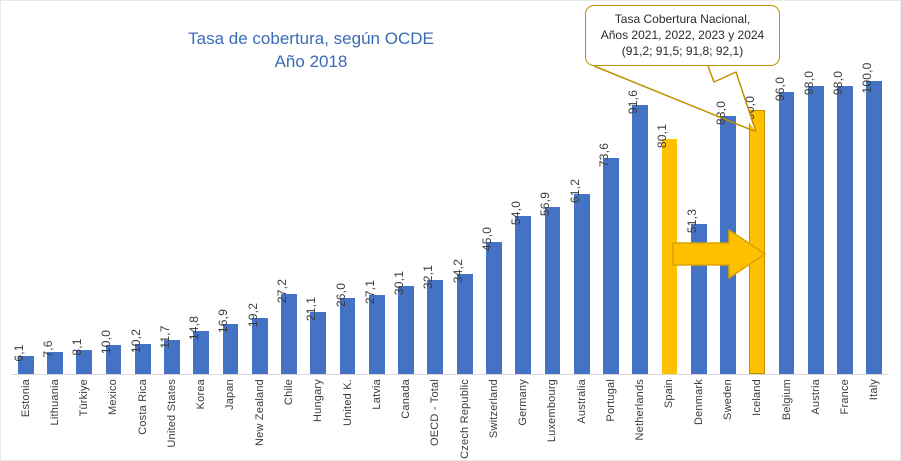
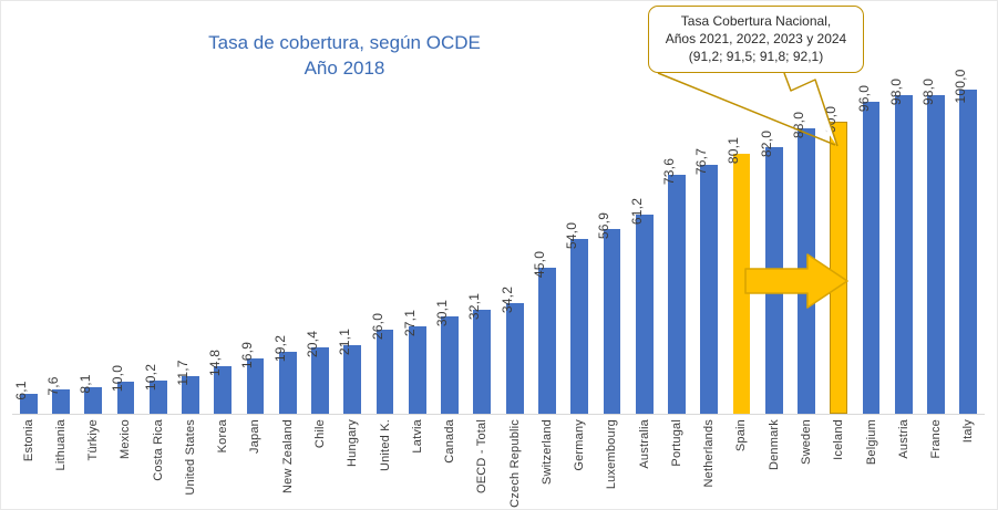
Chile: 27,2 -> 20,4
Netherlands: 91,6 -> 76,7
Denmark: 51,3 -> 82,0
